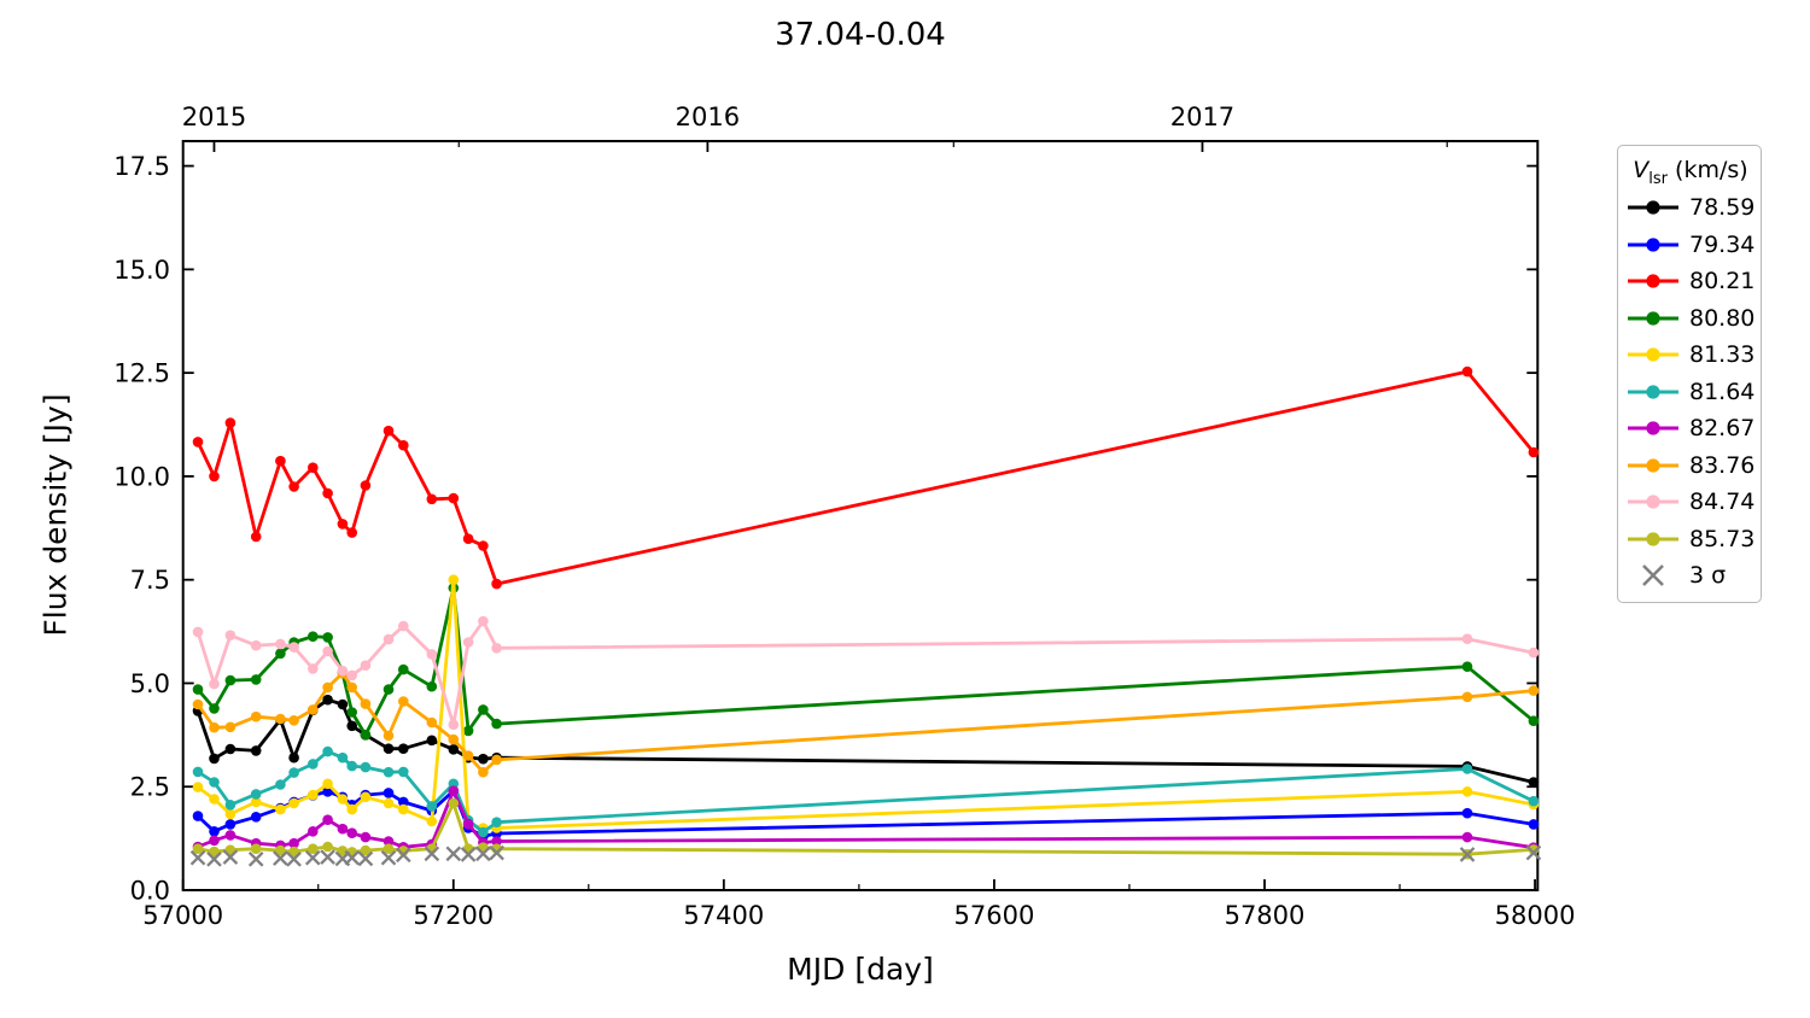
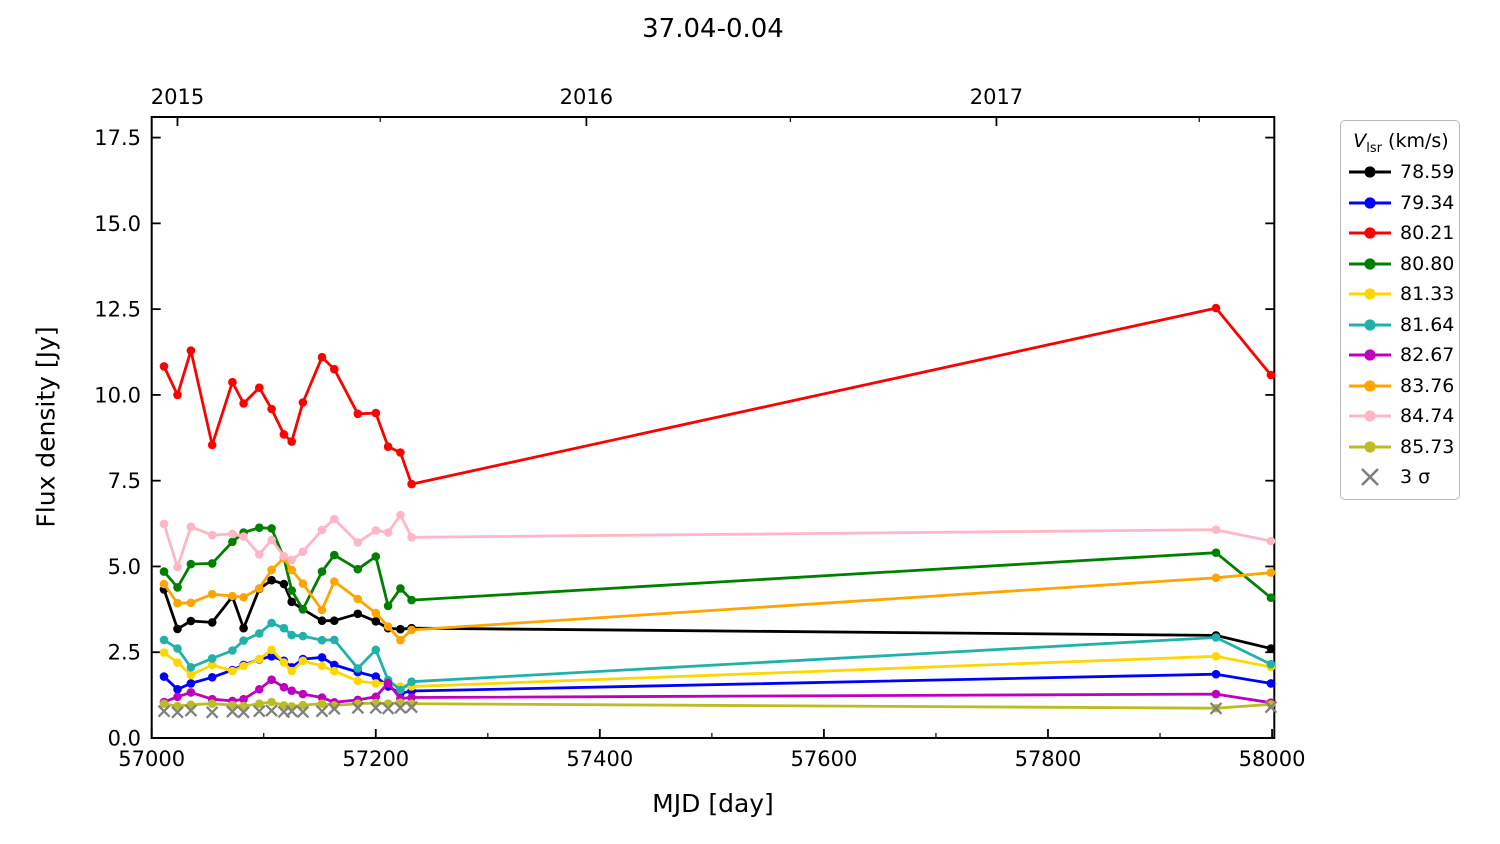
79.34/57200: 2.4 -> 1.8
80.80/57200: 7.3 -> 5.3
81.33/57200: 7.5 -> 1.6
82.67/57200: 2.4 -> 1.2
84.74/57200: 4.0 -> 6.0
85.73/57200: 2.1 -> 1.0
